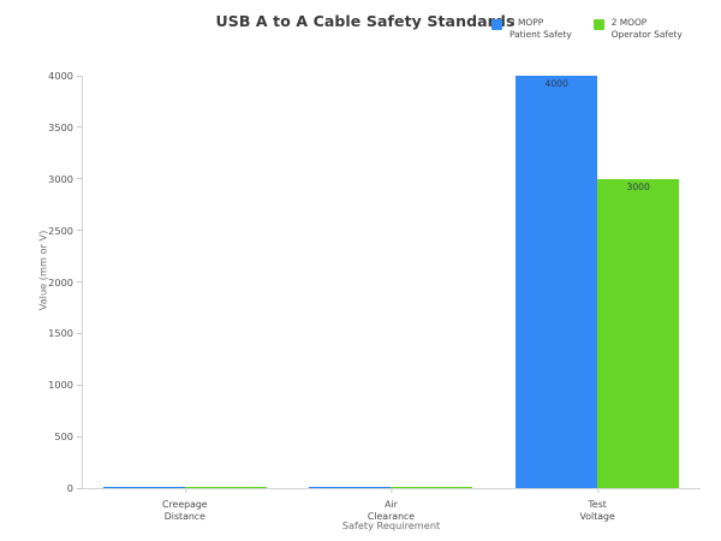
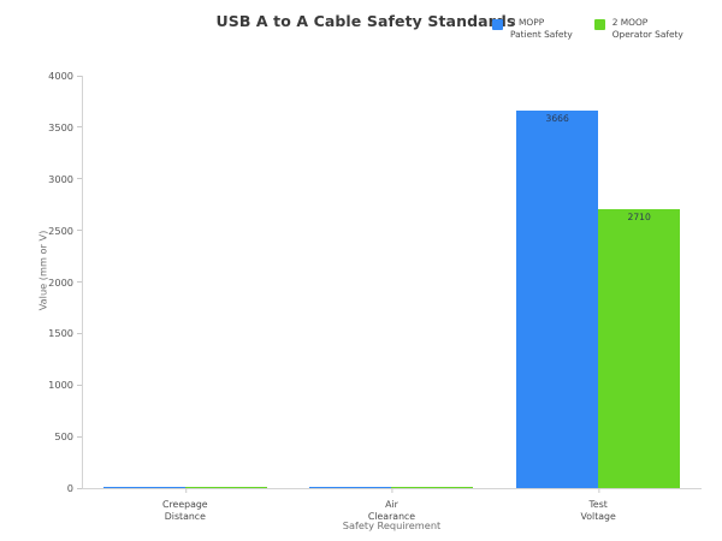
2 MOPP Patient Safety/Test Voltage: 4000 -> 3666
2 MOOP Operator Safety/Test Voltage: 3000 -> 2710
